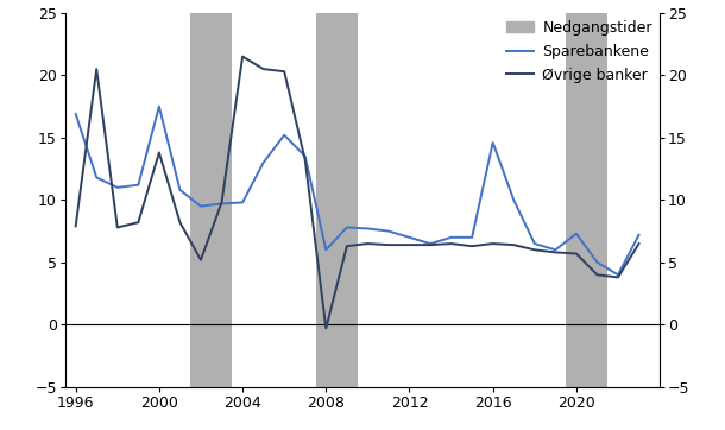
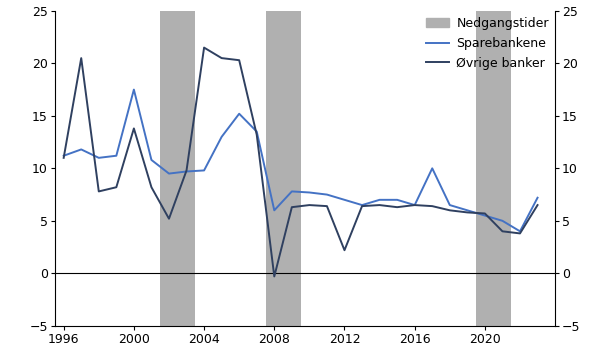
Sparebankene/1996: 16.9 -> 11.2
Øvrige banker/1996: 7.9 -> 11.0
Øvrige banker/2012: 6.4 -> 2.2
Sparebankene/2016: 14.6 -> 6.5
Sparebankene/2020: 7.3 -> 5.5
